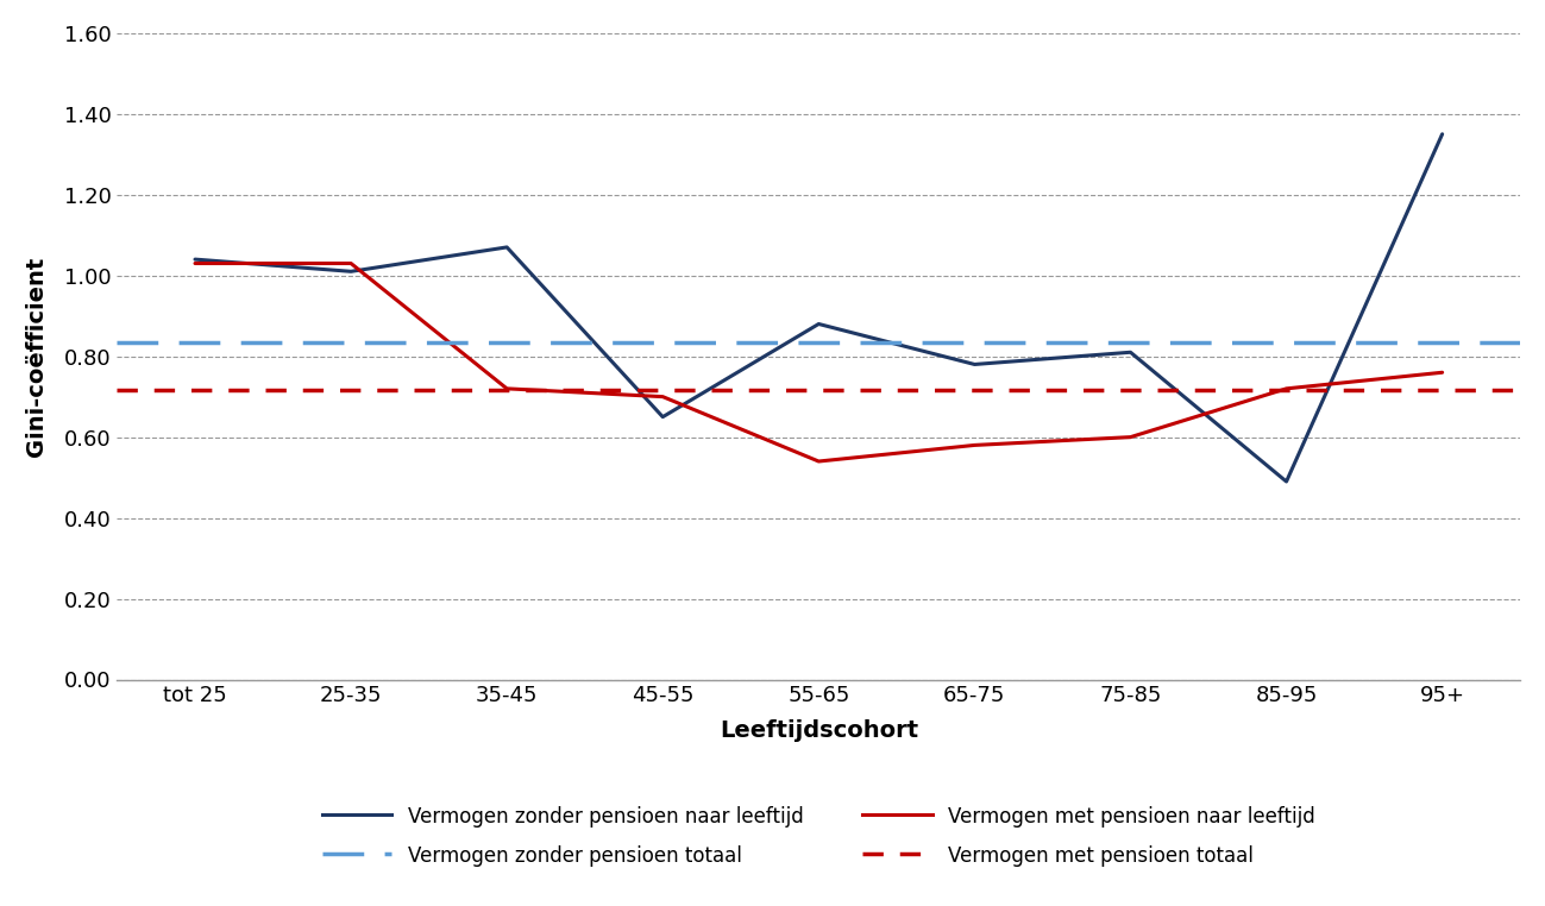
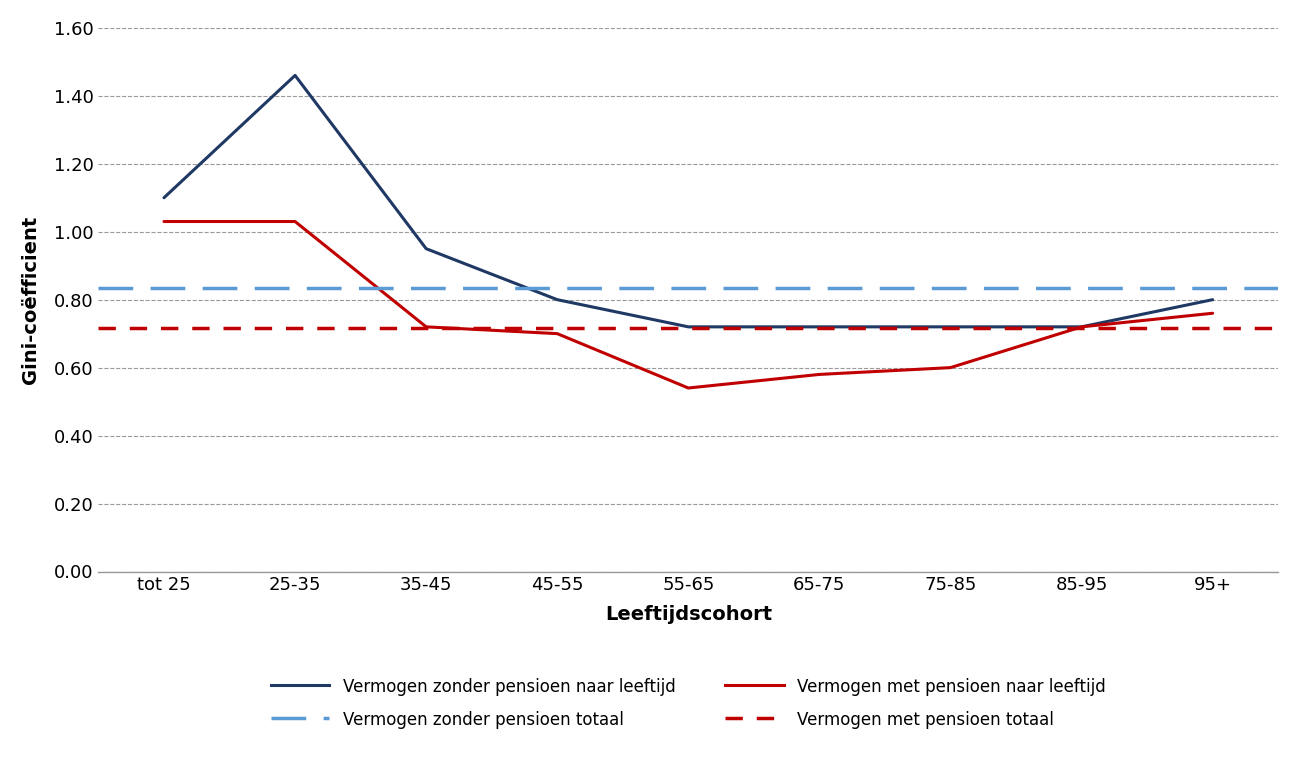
Vermogen zonder pensioen naar leeftijd/tot 25: 1.04 -> 1.10
Vermogen zonder pensioen naar leeftijd/25-35: 1.01 -> 1.46
Vermogen zonder pensioen naar leeftijd/35-45: 1.07 -> 0.95
Vermogen zonder pensioen naar leeftijd/45-55: 0.65 -> 0.80
Vermogen zonder pensioen naar leeftijd/55-65: 0.88 -> 0.72
Vermogen zonder pensioen naar leeftijd/65-75: 0.78 -> 0.72
Vermogen zonder pensioen naar leeftijd/75-85: 0.81 -> 0.72
Vermogen zonder pensioen naar leeftijd/85-95: 0.49 -> 0.72
Vermogen zonder pensioen naar leeftijd/95+: 1.35 -> 0.80
